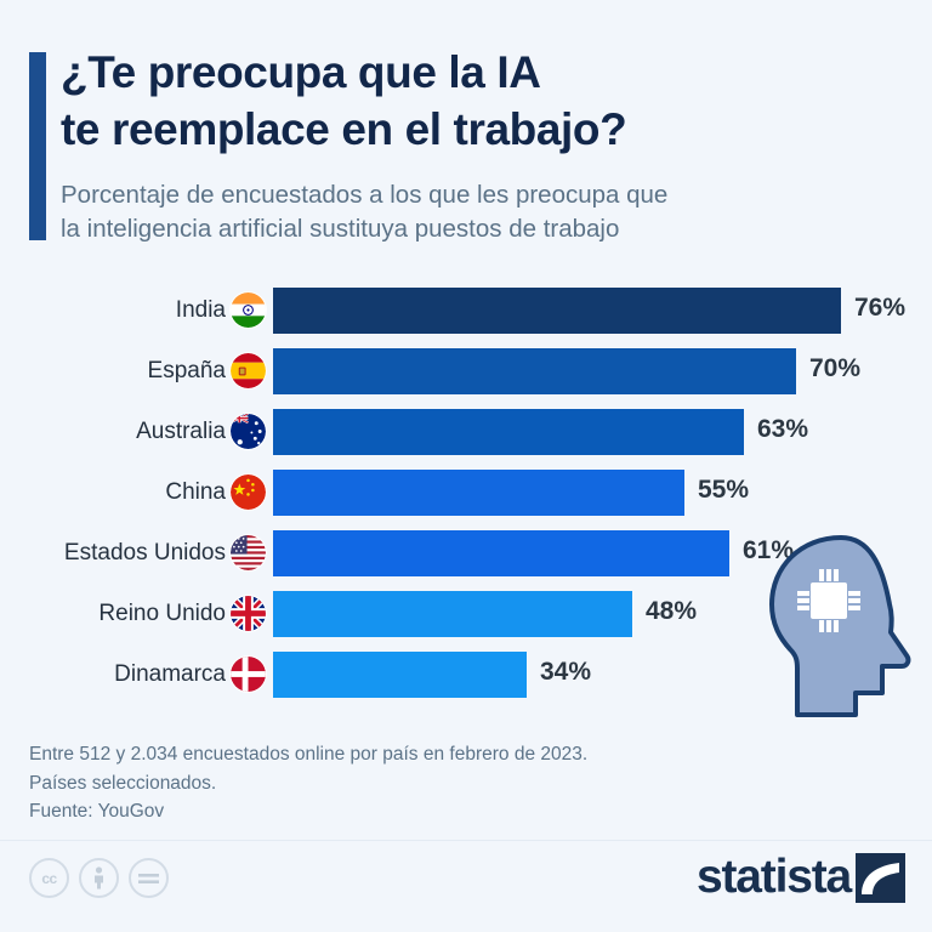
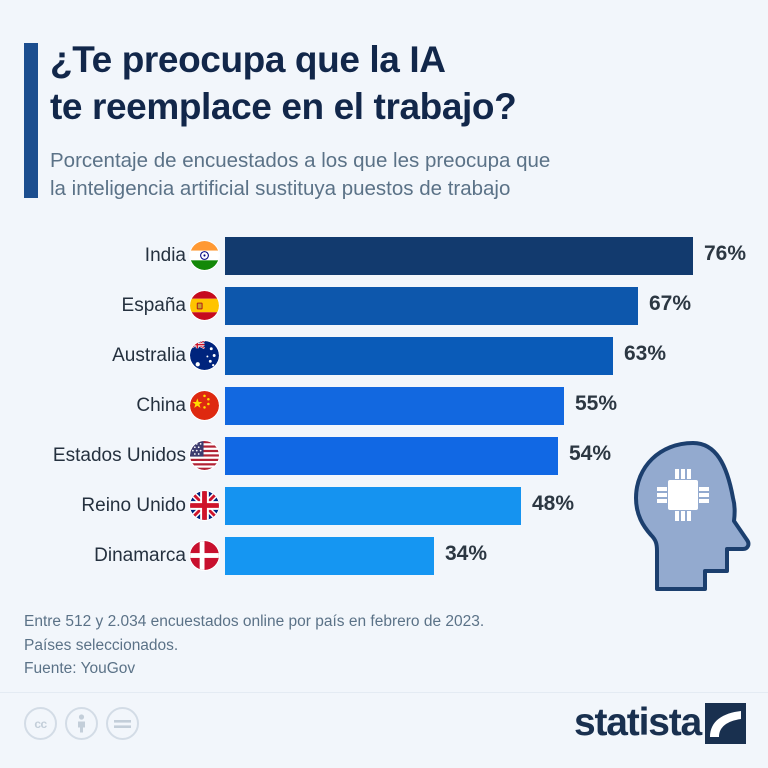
España: 70% -> 67%
Estados Unidos: 61% -> 54%
